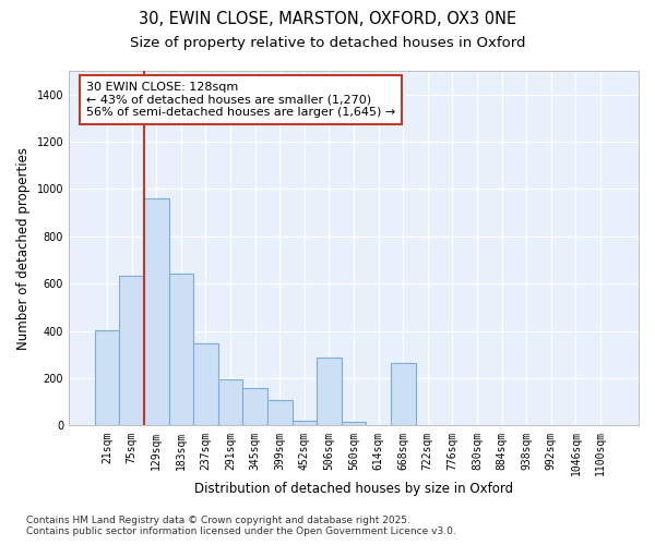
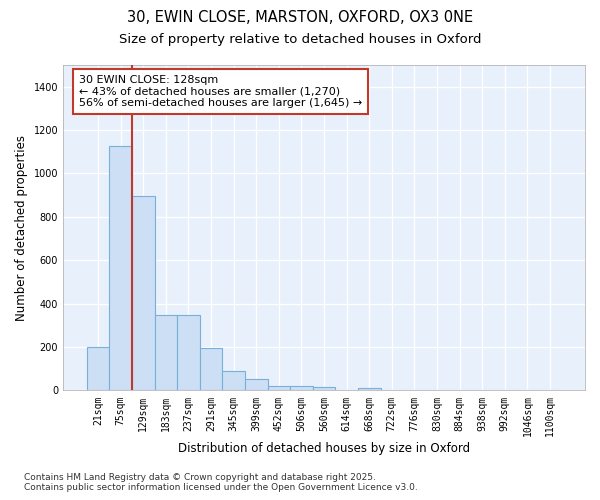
21sqm: 405 -> 200
75sqm: 635 -> 1125
129sqm: 960 -> 895
183sqm: 645 -> 350
345sqm: 160 -> 90
399sqm: 110 -> 55
506sqm: 290 -> 20
668sqm: 265 -> 12
